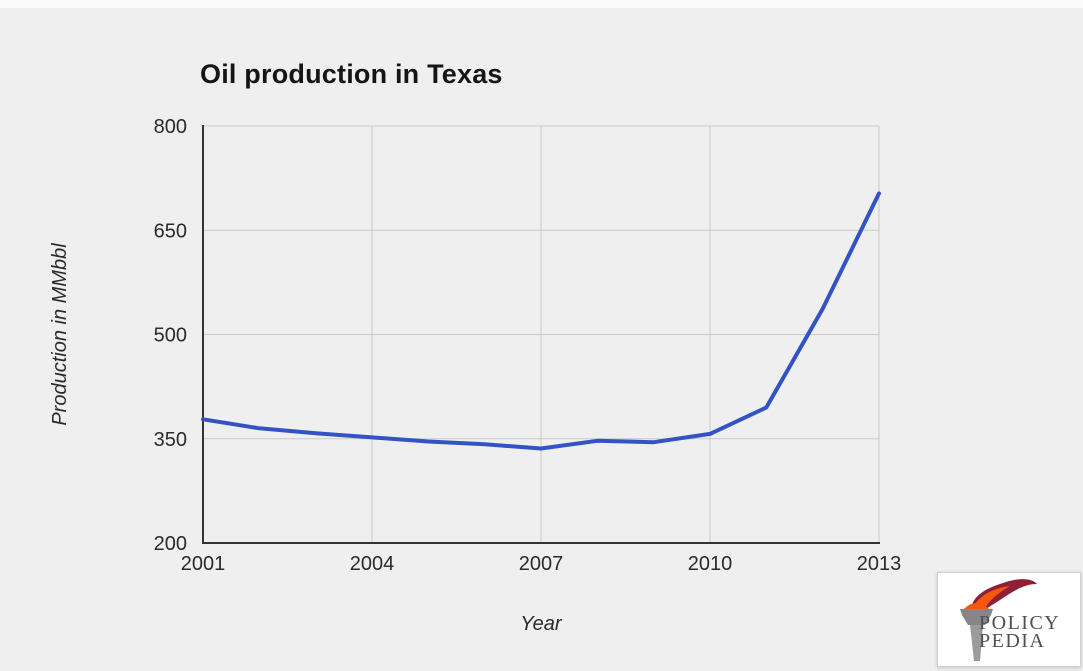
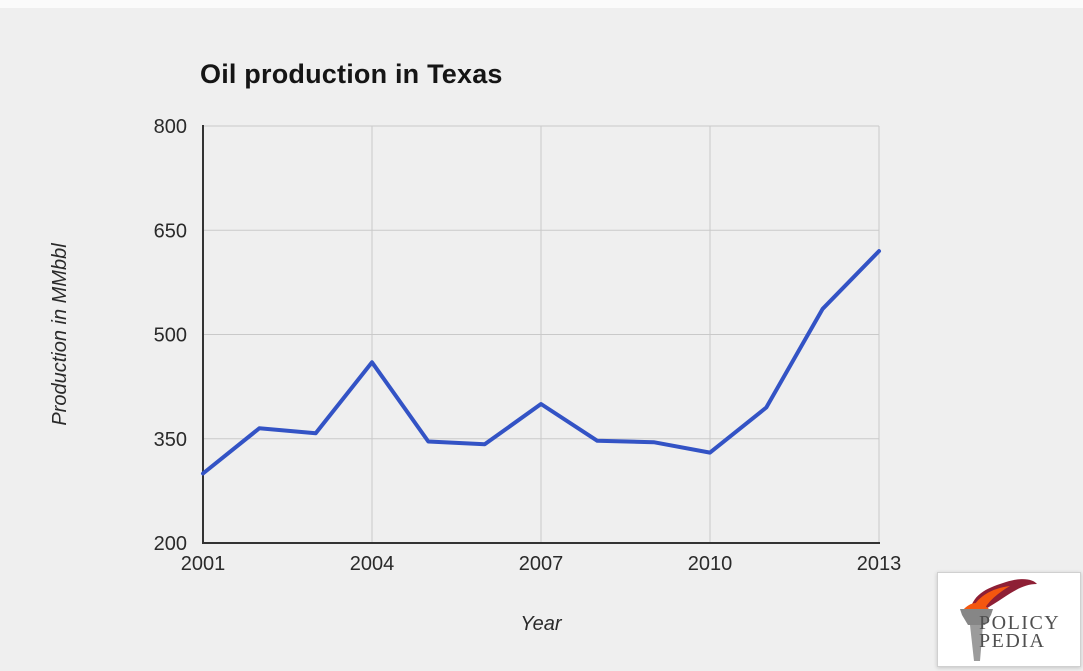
2001: 380 -> 300
2004: 350 -> 460
2007: 340 -> 400
2010: 360 -> 330
2013: 700 -> 620
